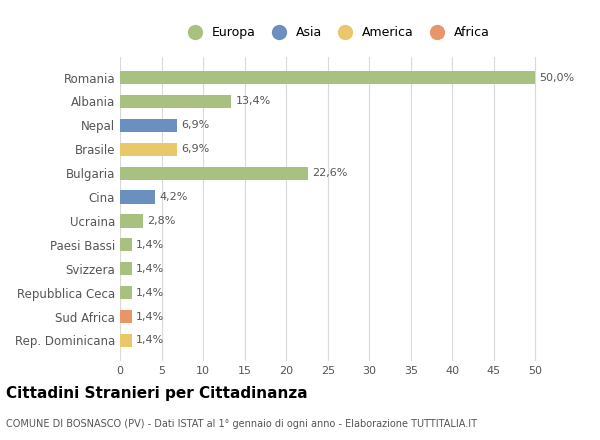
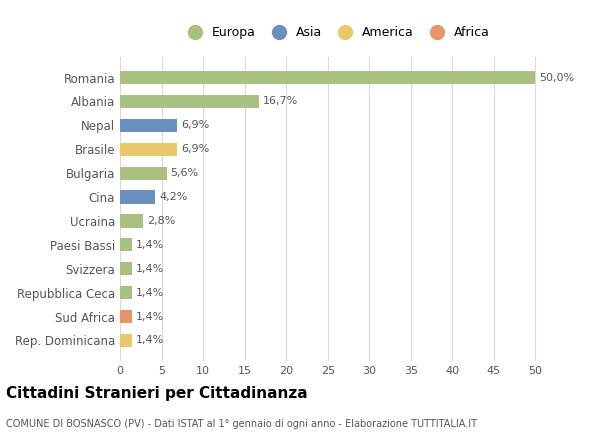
Albania: 13,4% -> 16,7%
Bulgaria: 22,6% -> 5,6%
